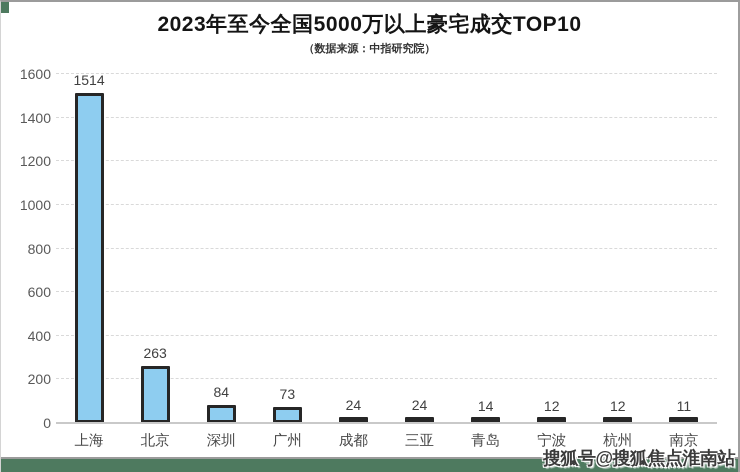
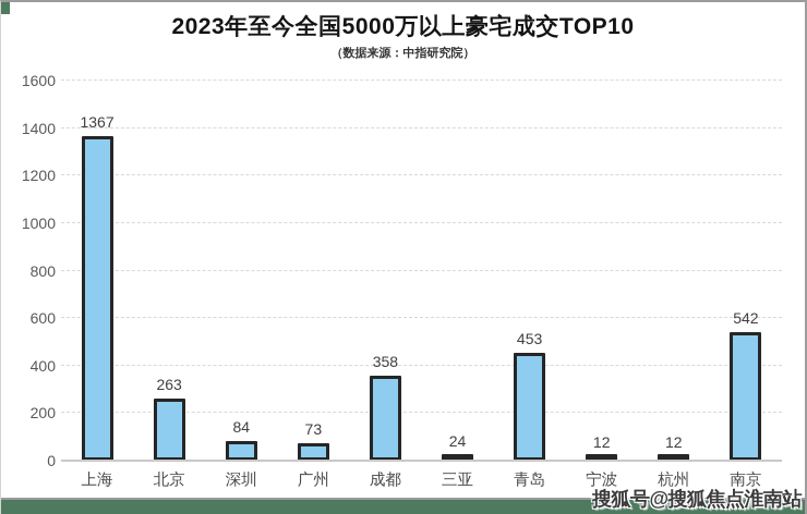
上海: 1514 -> 1367
成都: 24 -> 358
青岛: 14 -> 453
南京: 11 -> 542
